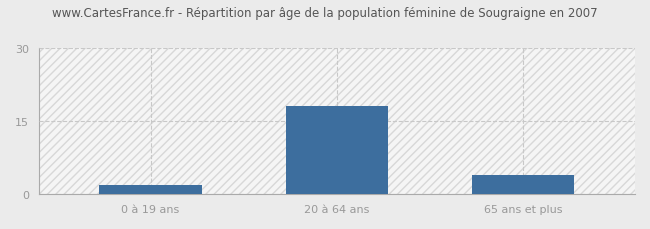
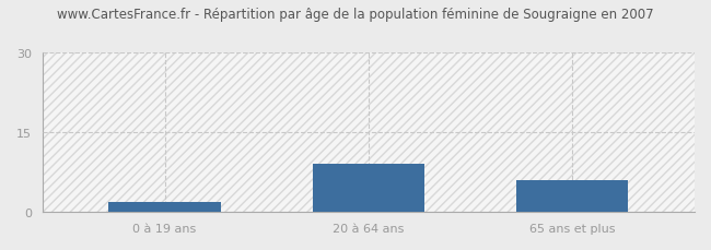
20 à 64 ans: 18 -> 9
65 ans et plus: 4 -> 6
